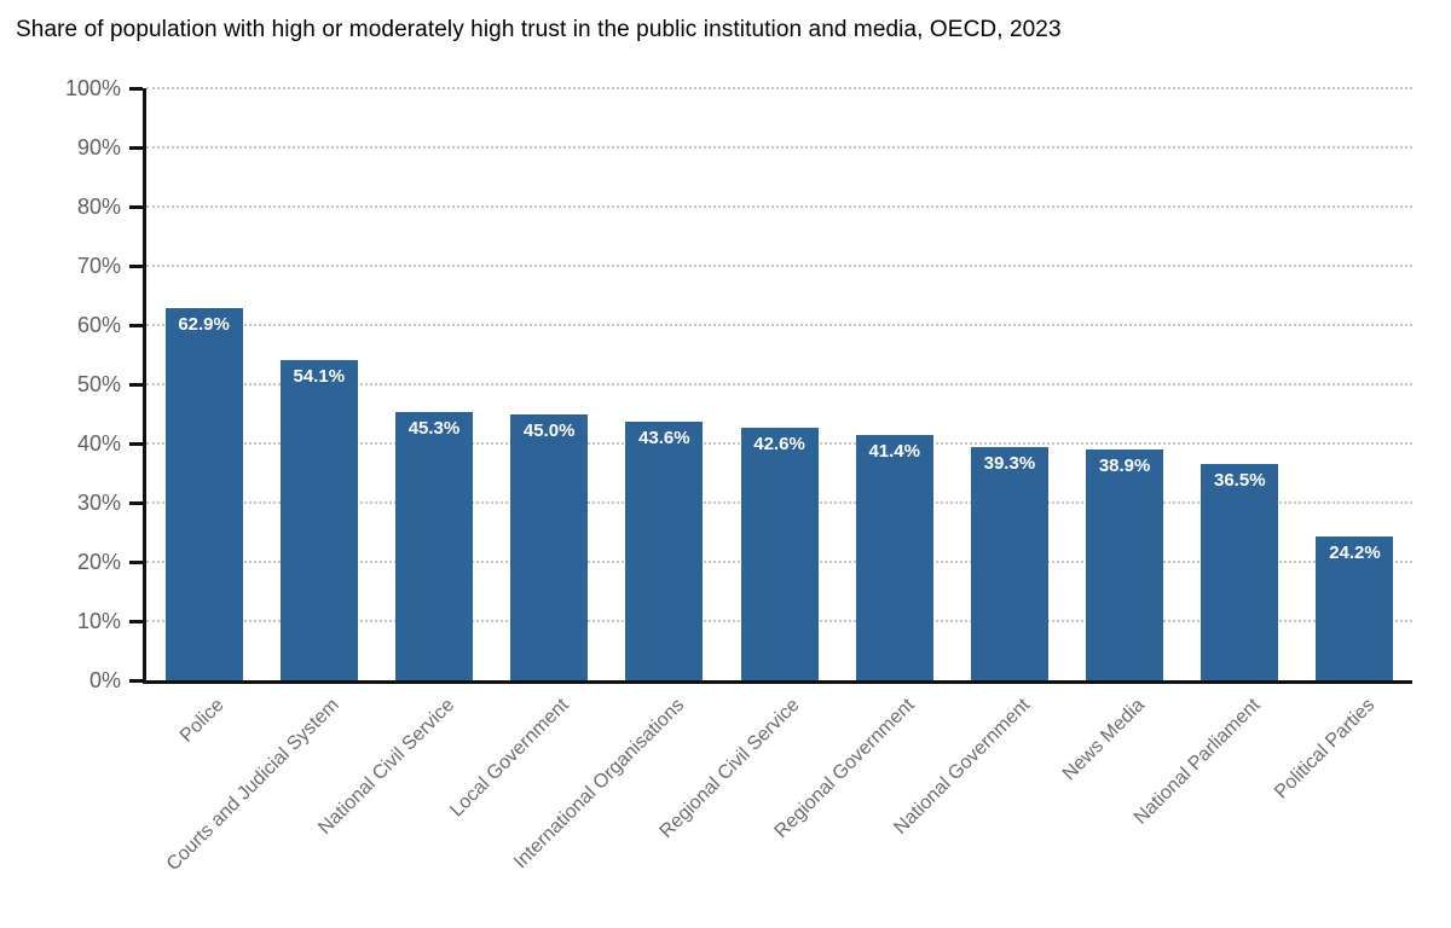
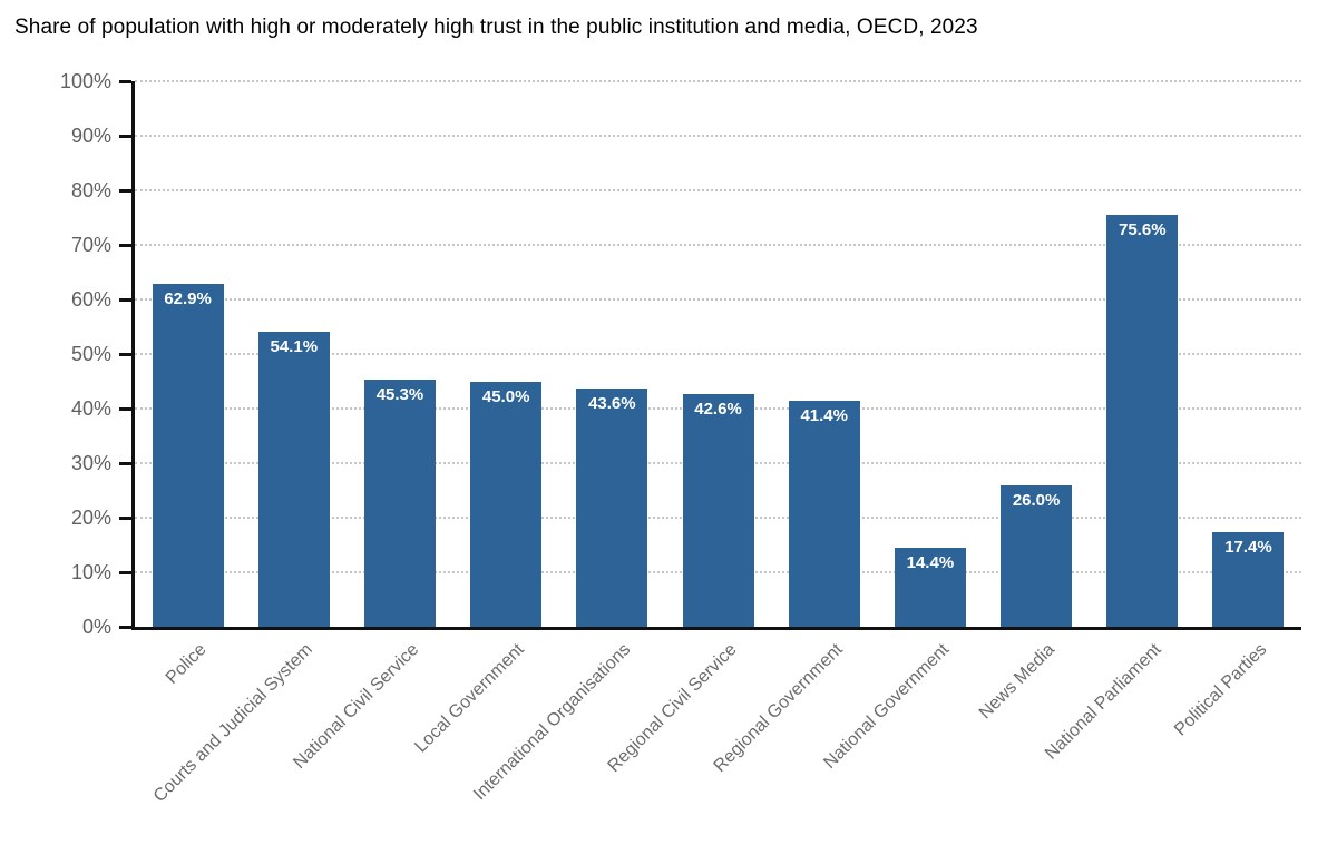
National Government: 39.3% -> 14.4%
News Media: 38.9% -> 26.0%
National Parliament: 36.5% -> 75.6%
Political Parties: 24.2% -> 17.4%
